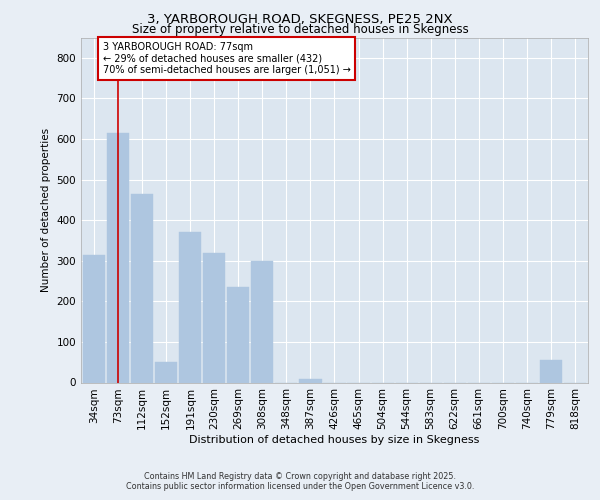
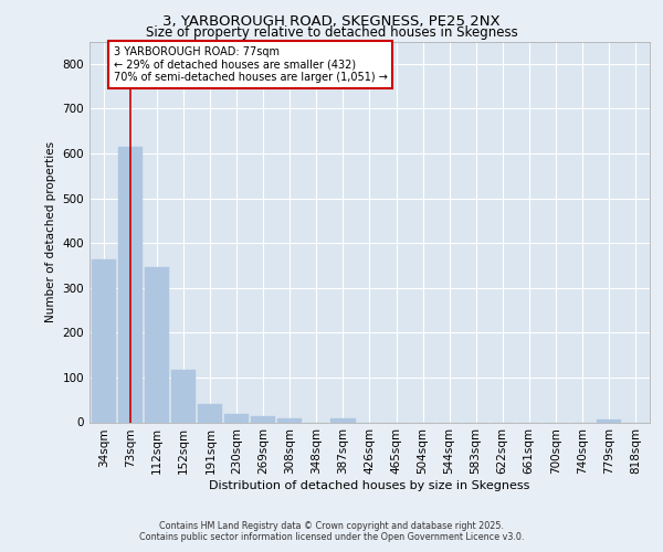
34sqm: 315 -> 363
112sqm: 465 -> 345
152sqm: 50 -> 116
191sqm: 370 -> 40
230sqm: 320 -> 19
269sqm: 235 -> 13
308sqm: 300 -> 9
779sqm: 55 -> 6
